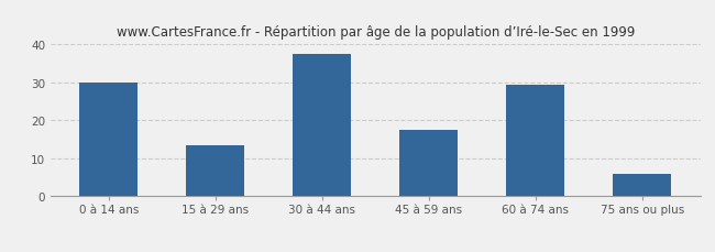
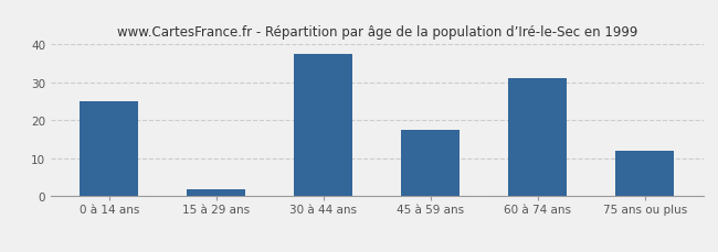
0 à 14 ans: 30.0 -> 25.0
15 à 29 ans: 13.5 -> 2.0
60 à 74 ans: 29.5 -> 31.0
75 ans ou plus: 6.0 -> 12.0
